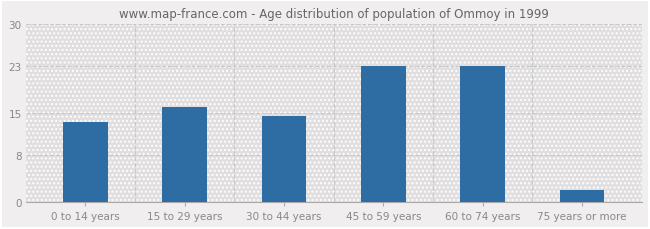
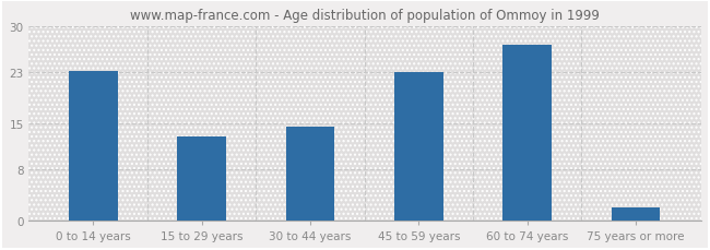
0 to 14 years: 13.5 -> 23.2
15 to 29 years: 16.0 -> 13.0
60 to 74 years: 23.0 -> 27.2
